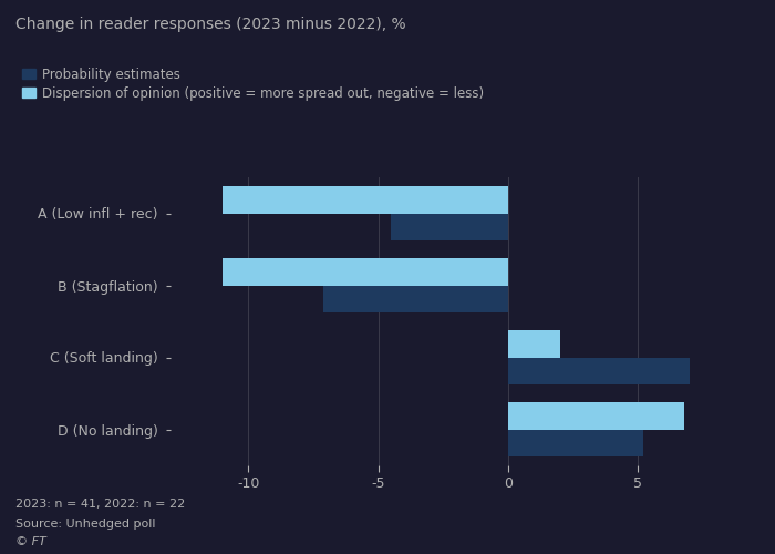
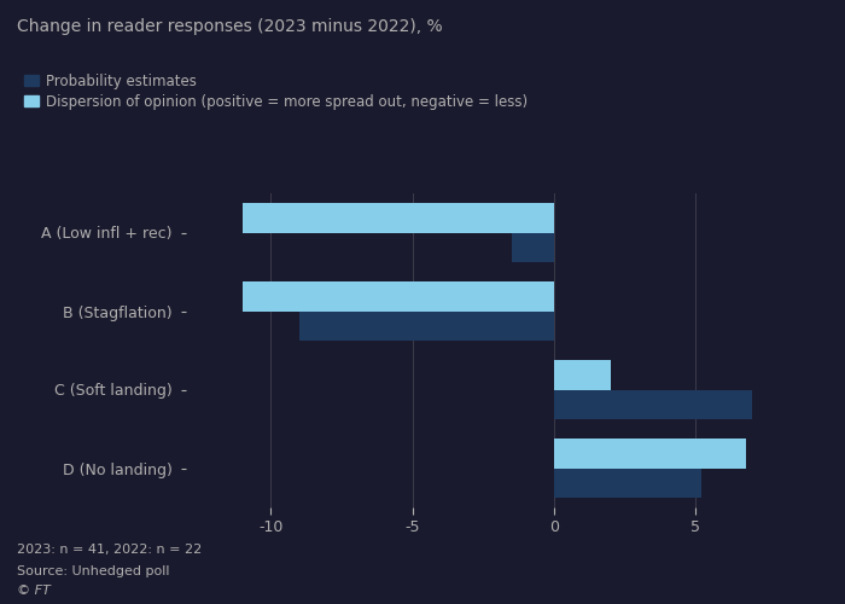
Probability estimates/A (Low infl + rec): -4.5 -> -1.5
Probability estimates/B (Stagflation): -7.1 -> -9.0
